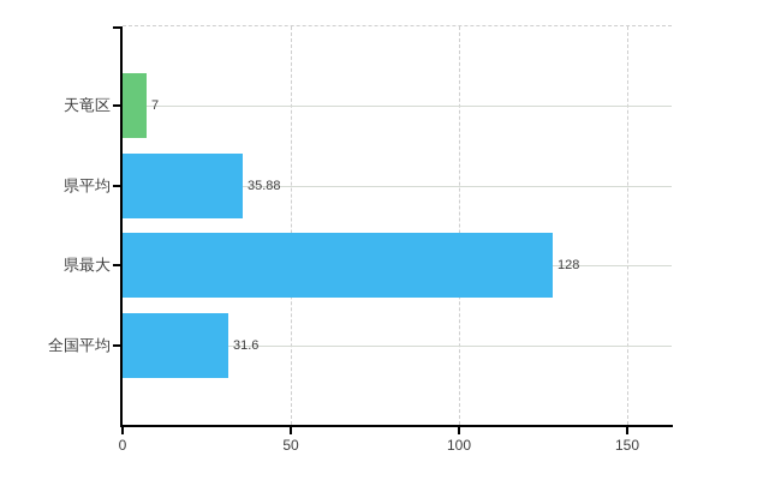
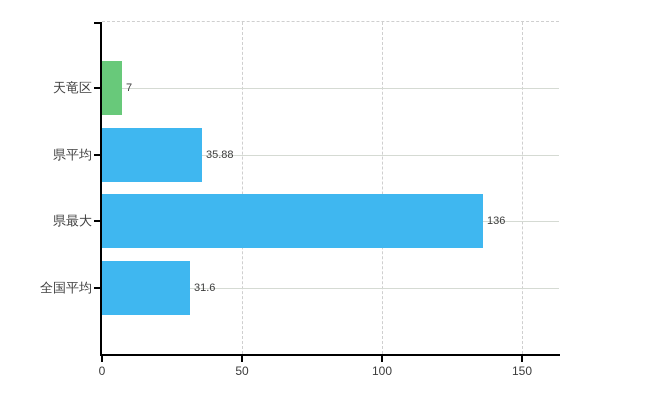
県最大: 128 -> 136
